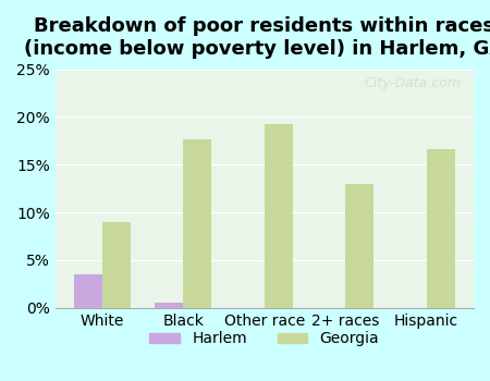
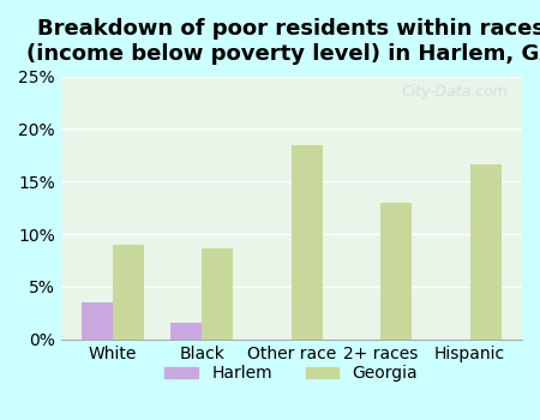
Harlem/Black: 0.5% -> 1.6%
Georgia/Black: 17.7% -> 8.6%
Georgia/Other race: 19.2% -> 18.4%
